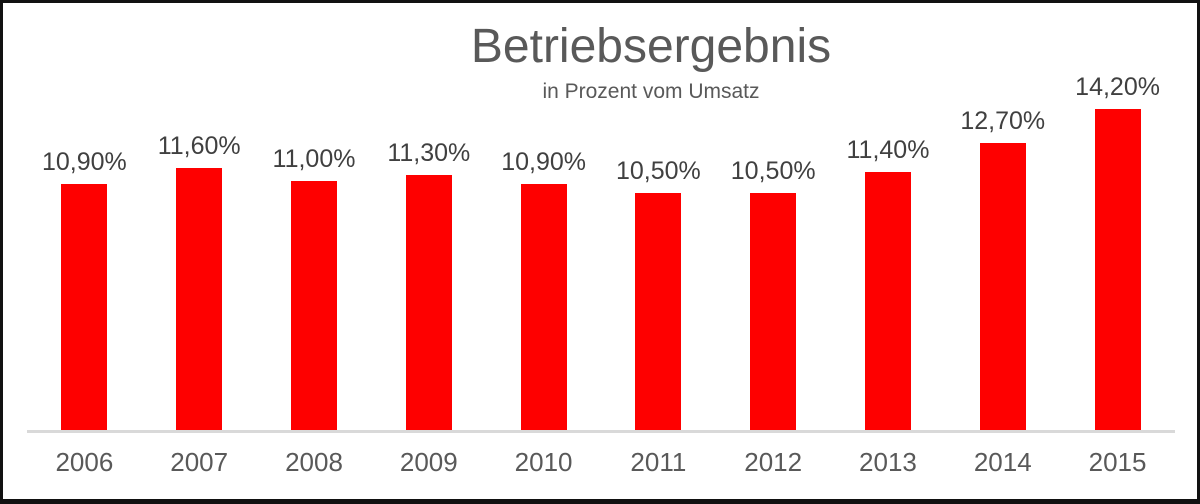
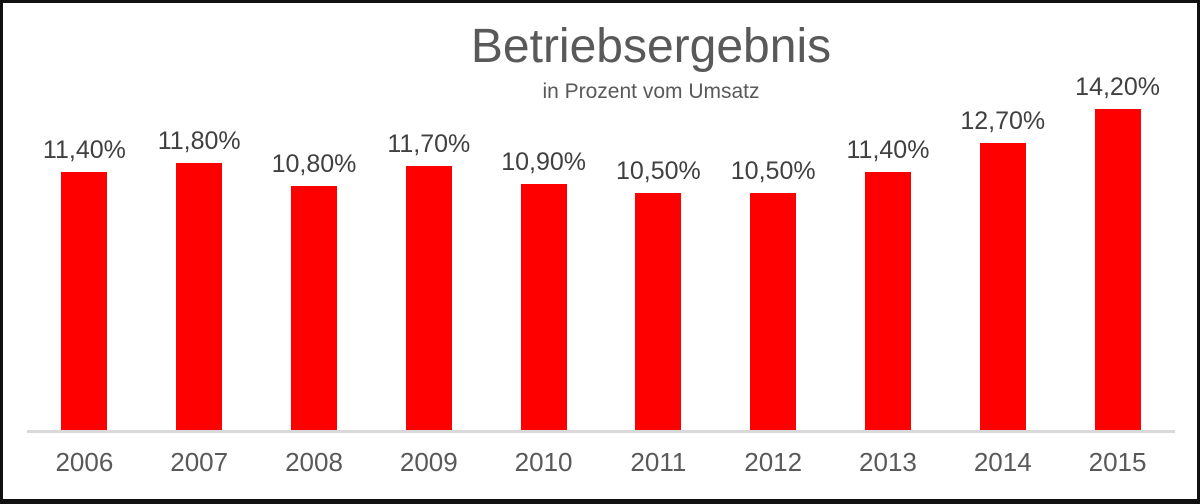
2006: 10,90% -> 11,40%
2007: 11,60% -> 11,80%
2008: 11,00% -> 10,80%
2009: 11,30% -> 11,70%
